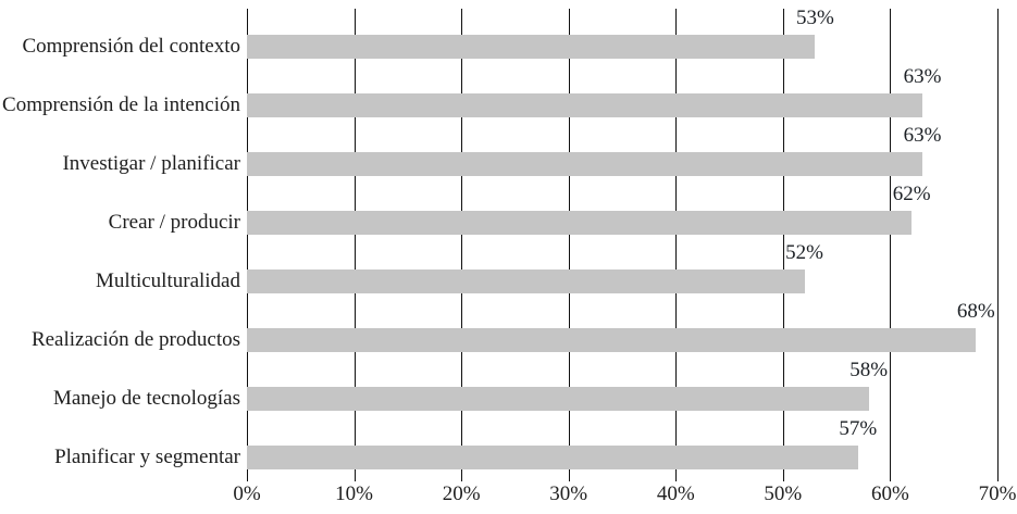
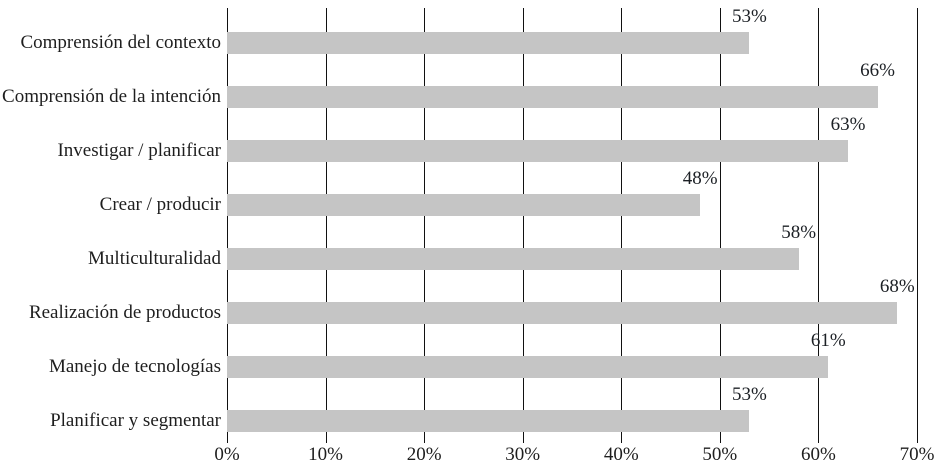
Comprensión de la intención: 63% -> 66%
Crear / producir: 62% -> 48%
Multiculturalidad: 52% -> 58%
Manejo de tecnologías: 58% -> 61%
Planificar y segmentar: 57% -> 53%
